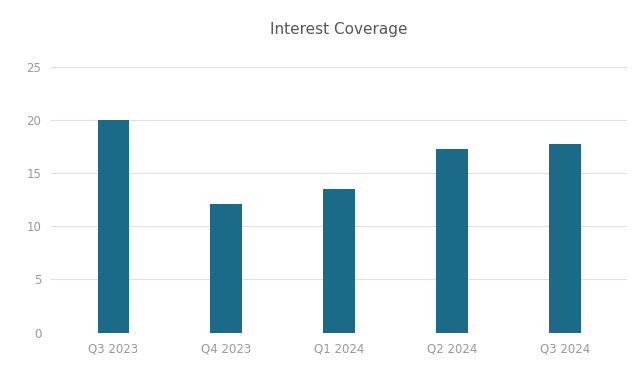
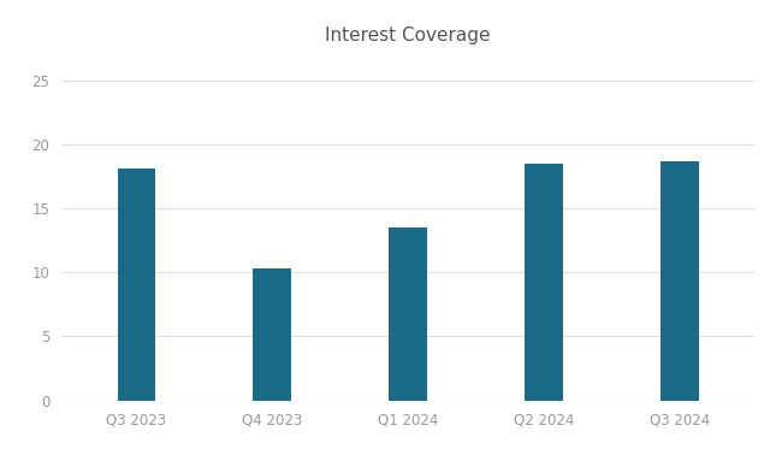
Q3 2023: 20.0 -> 18.1
Q4 2023: 12.1 -> 10.3
Q2 2024: 17.3 -> 18.5
Q3 2024: 17.7 -> 18.7
